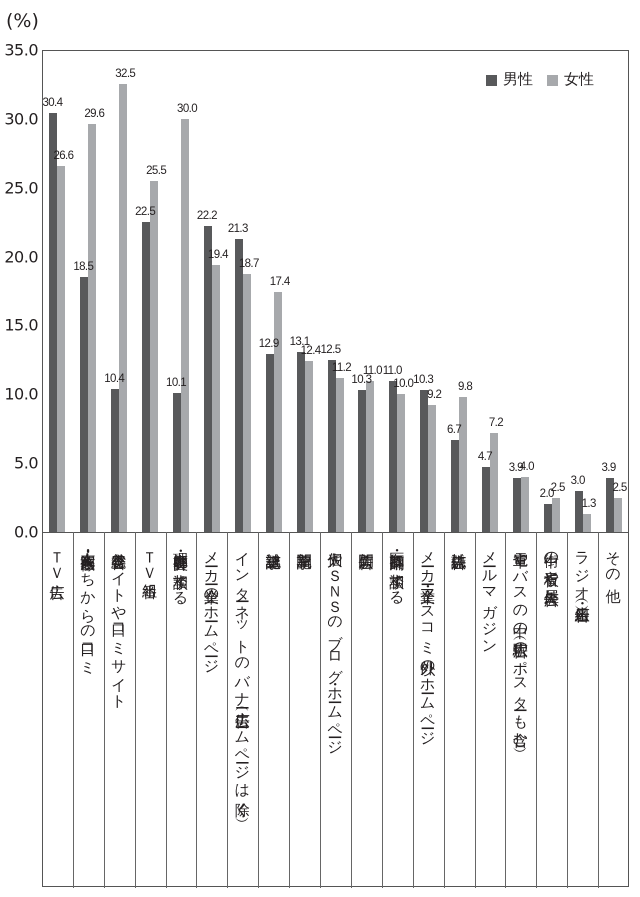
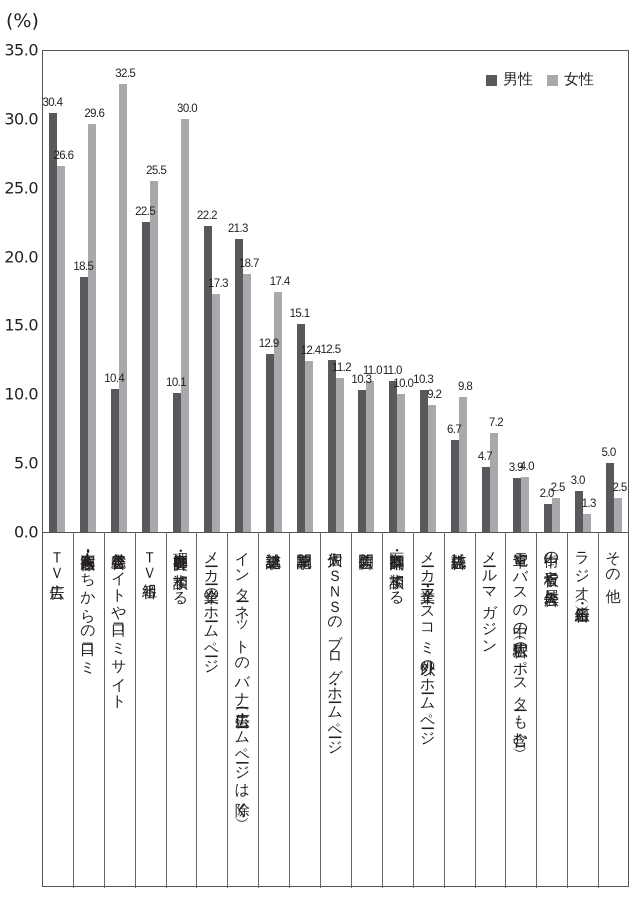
女性/メーカー企業のホームページ: 19.4 -> 17.3
男性/新聞記事: 13.1 -> 15.1
男性/その他: 3.9 -> 5.0
